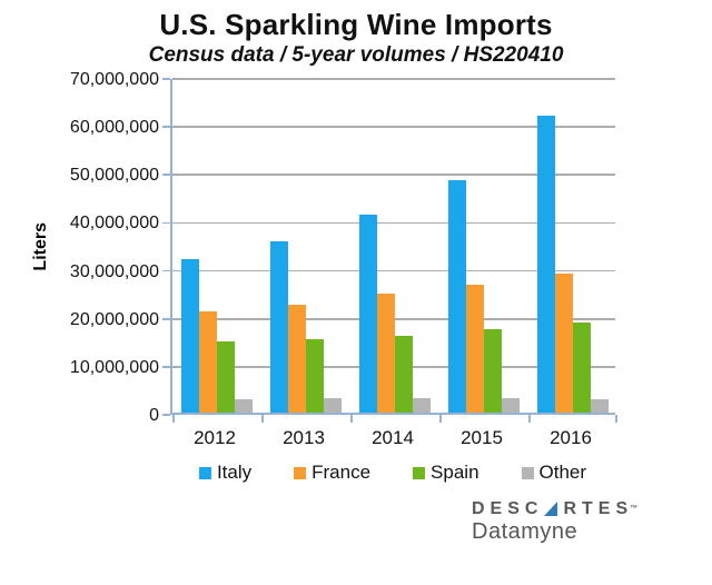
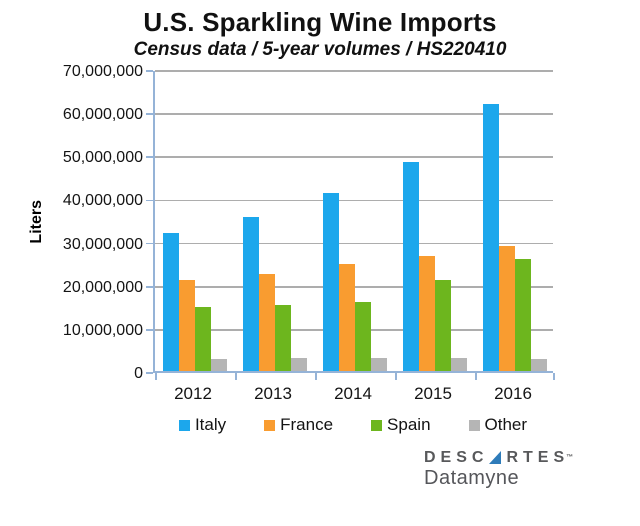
Spain/2015: 18000000 -> 21000000
Spain/2016: 19000000 -> 26000000
